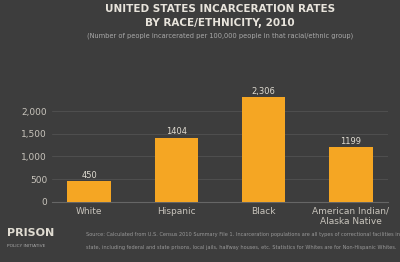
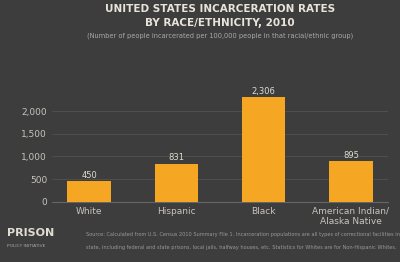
Hispanic: 1404 -> 831
American Indian/ Alaska Native: 1199 -> 895
